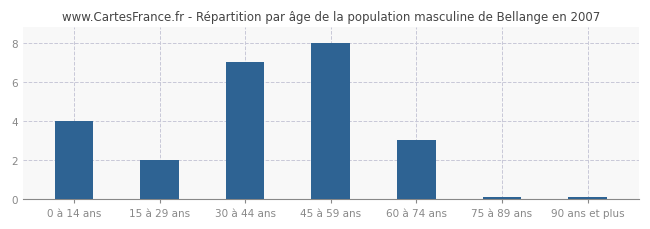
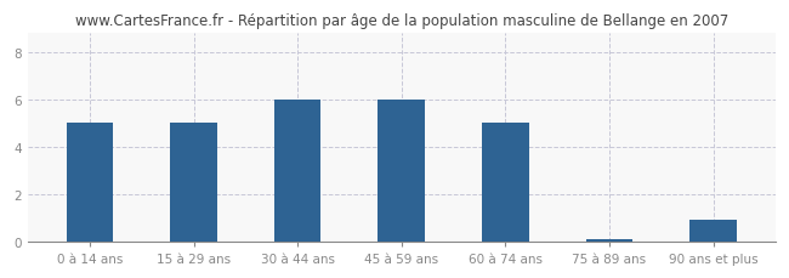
0 à 14 ans: 4.0 -> 5.0
15 à 29 ans: 2.0 -> 5.0
30 à 44 ans: 7.0 -> 6.0
45 à 59 ans: 8.0 -> 6.0
60 à 74 ans: 3.0 -> 5.0
90 ans et plus: 0.1 -> 0.9
